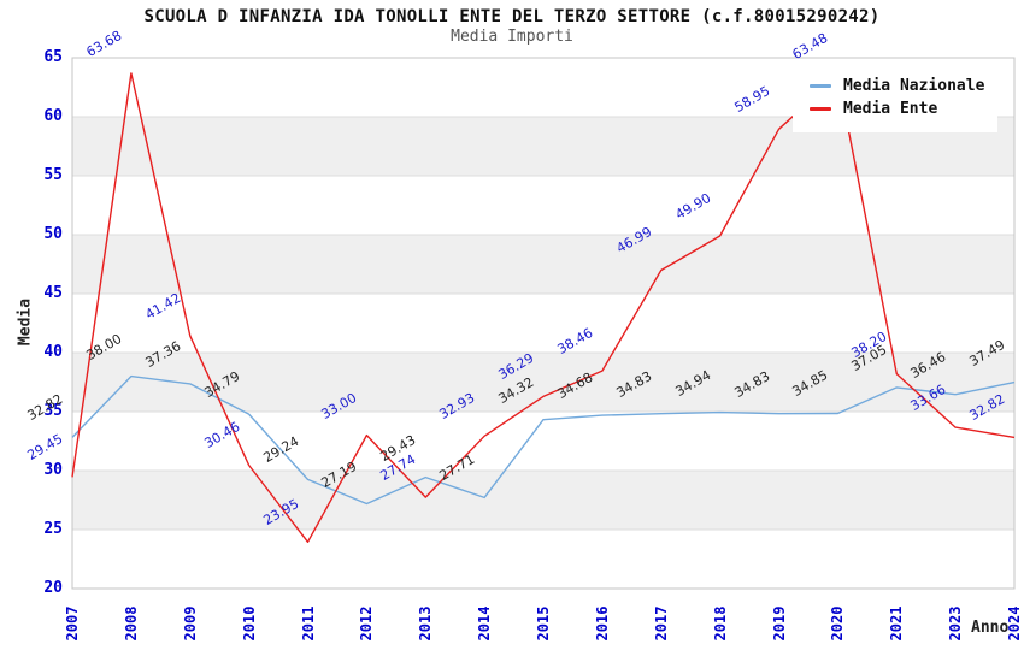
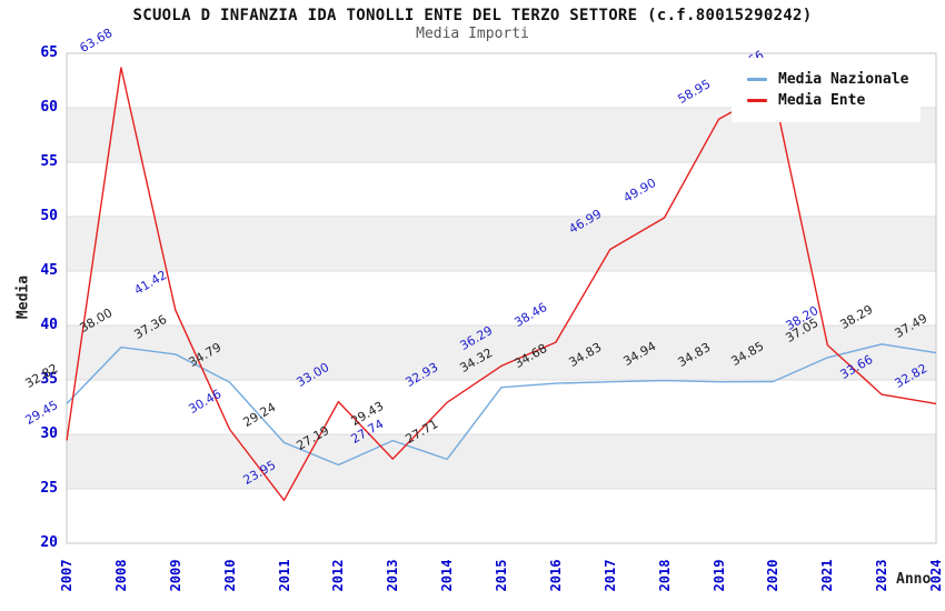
Media Ente/2020: 63.48 -> 61.66
Media Nazionale/2023: 36.46 -> 38.29
